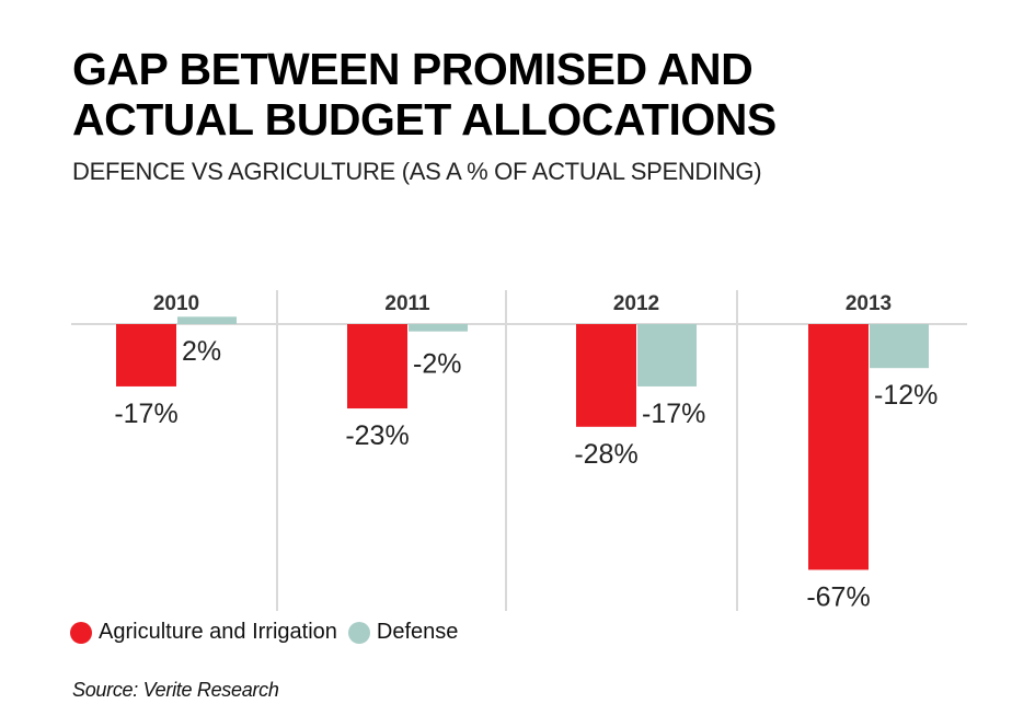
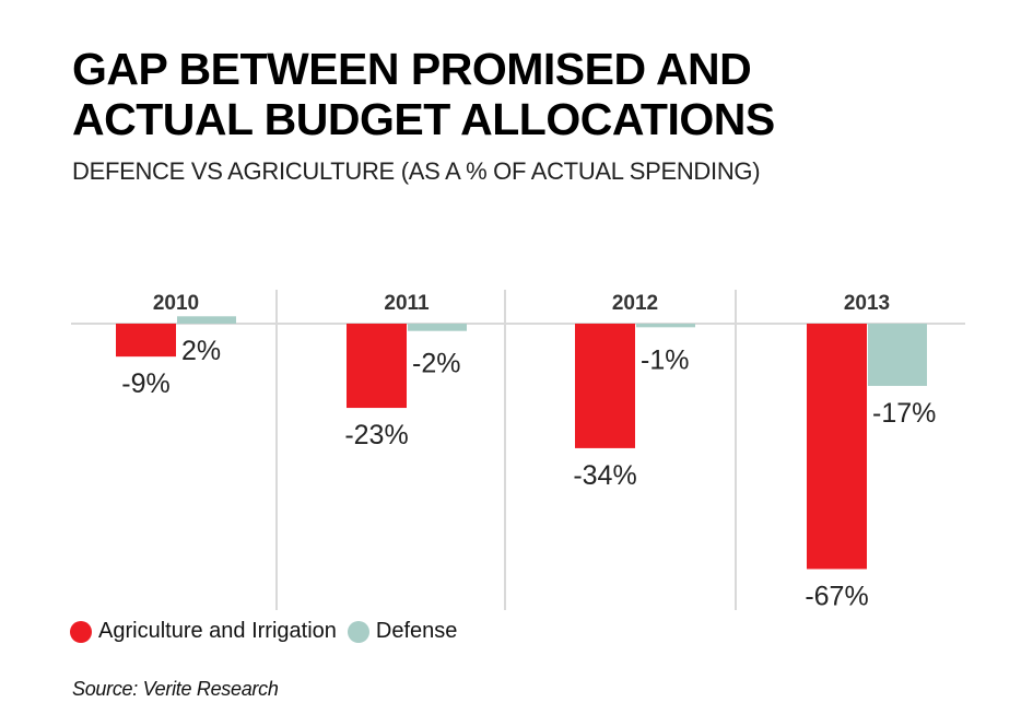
Agriculture and Irrigation/2010: -17% -> -9%
Agriculture and Irrigation/2012: -28% -> -34%
Defense/2012: -17% -> -1%
Defense/2013: -12% -> -17%
